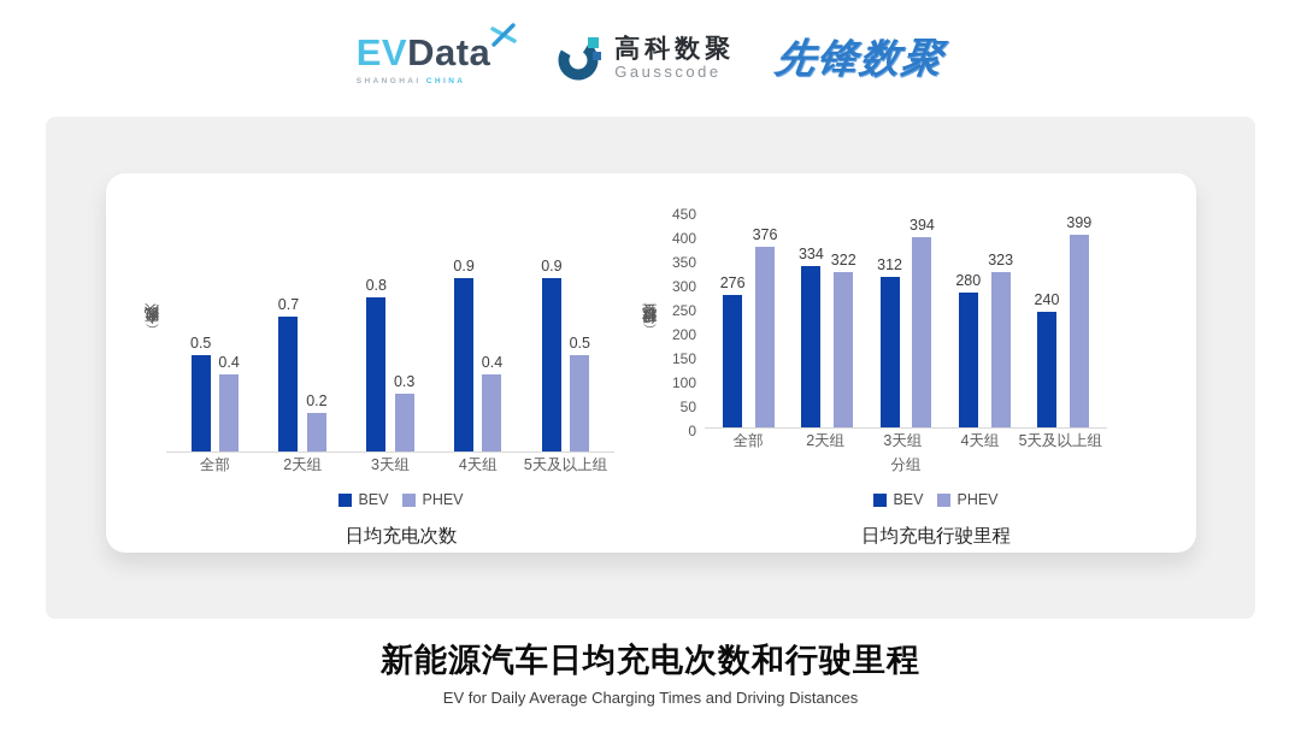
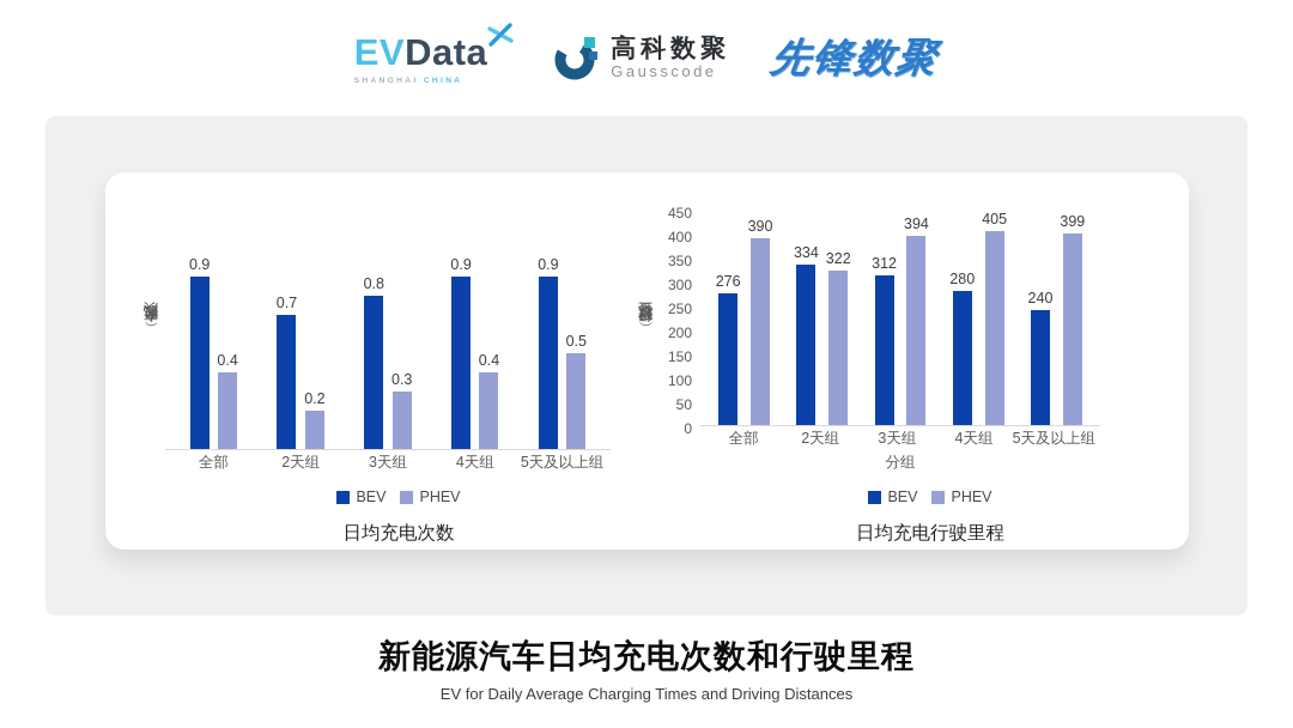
日均充电次数/BEV/全部: 0.5 -> 0.9
日均充电行驶里程/PHEV/全部: 376 -> 390
日均充电行驶里程/PHEV/4天组: 323 -> 405
